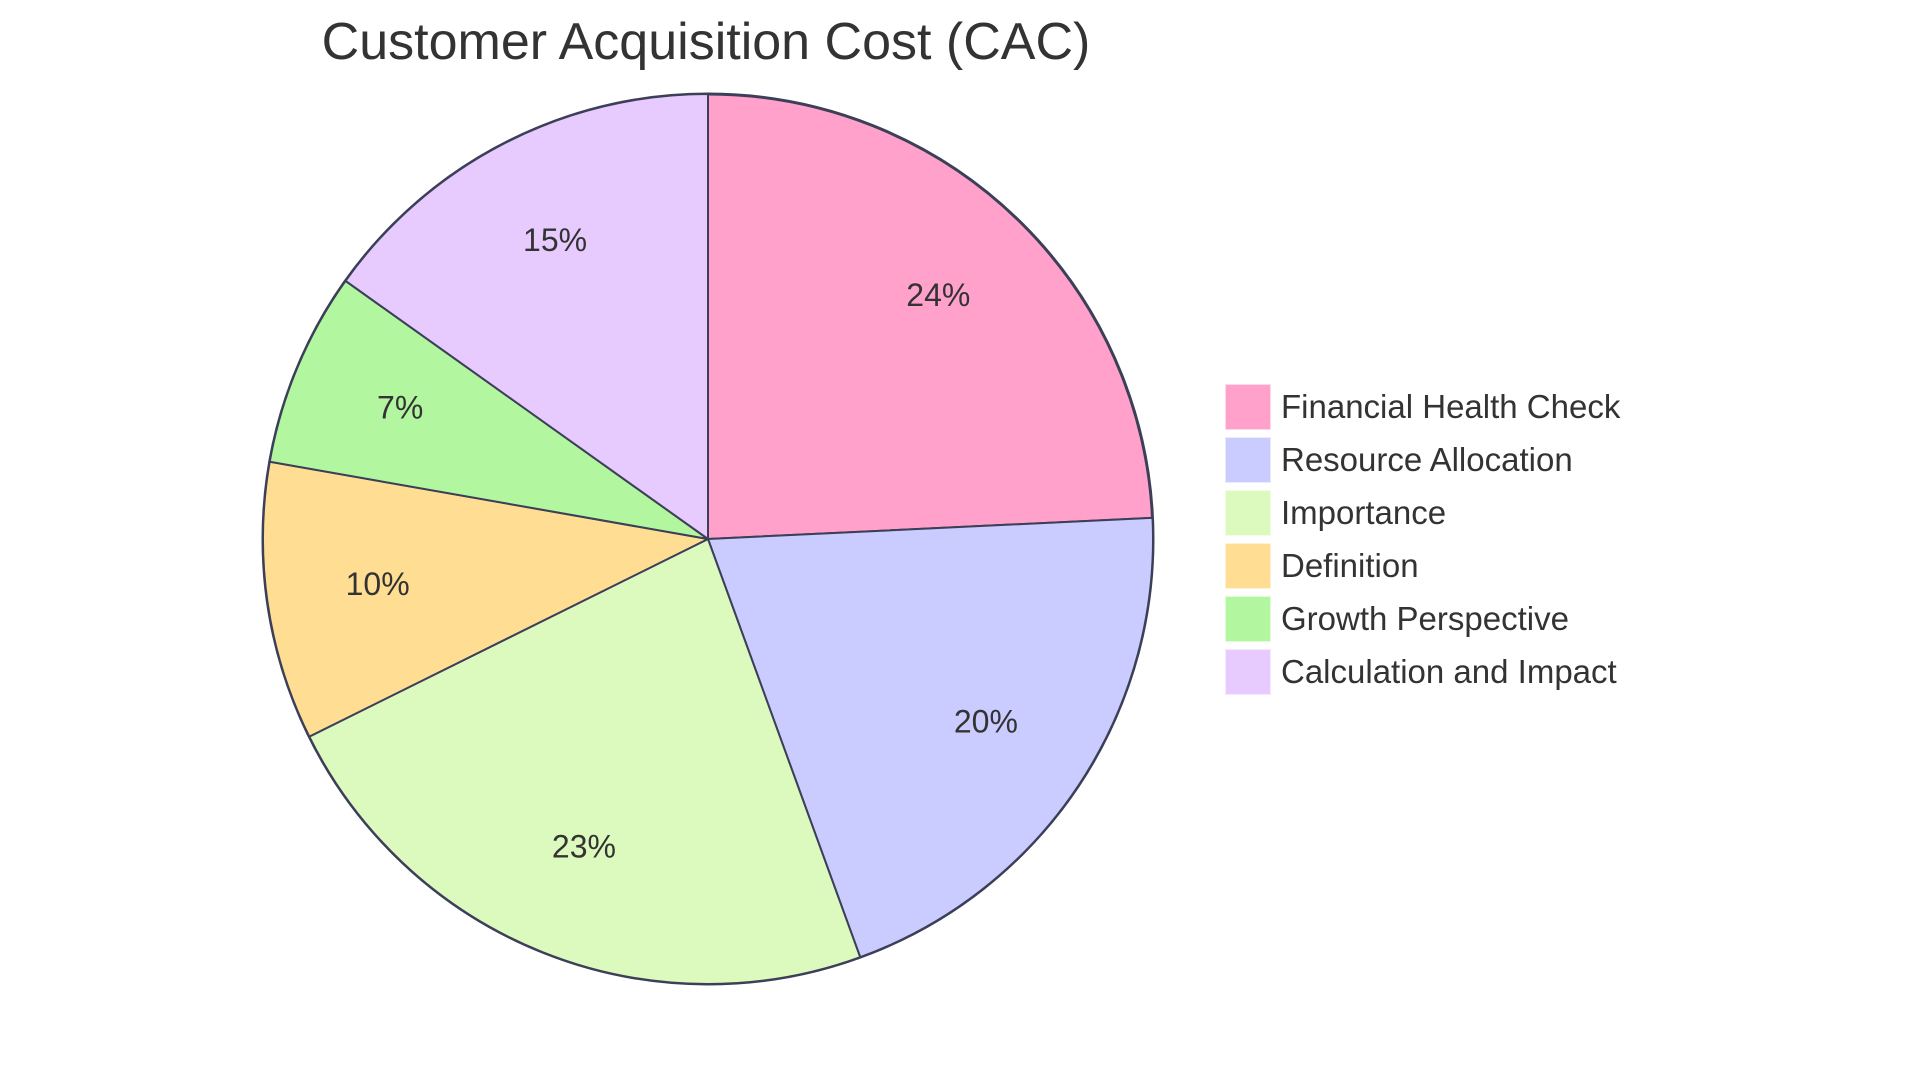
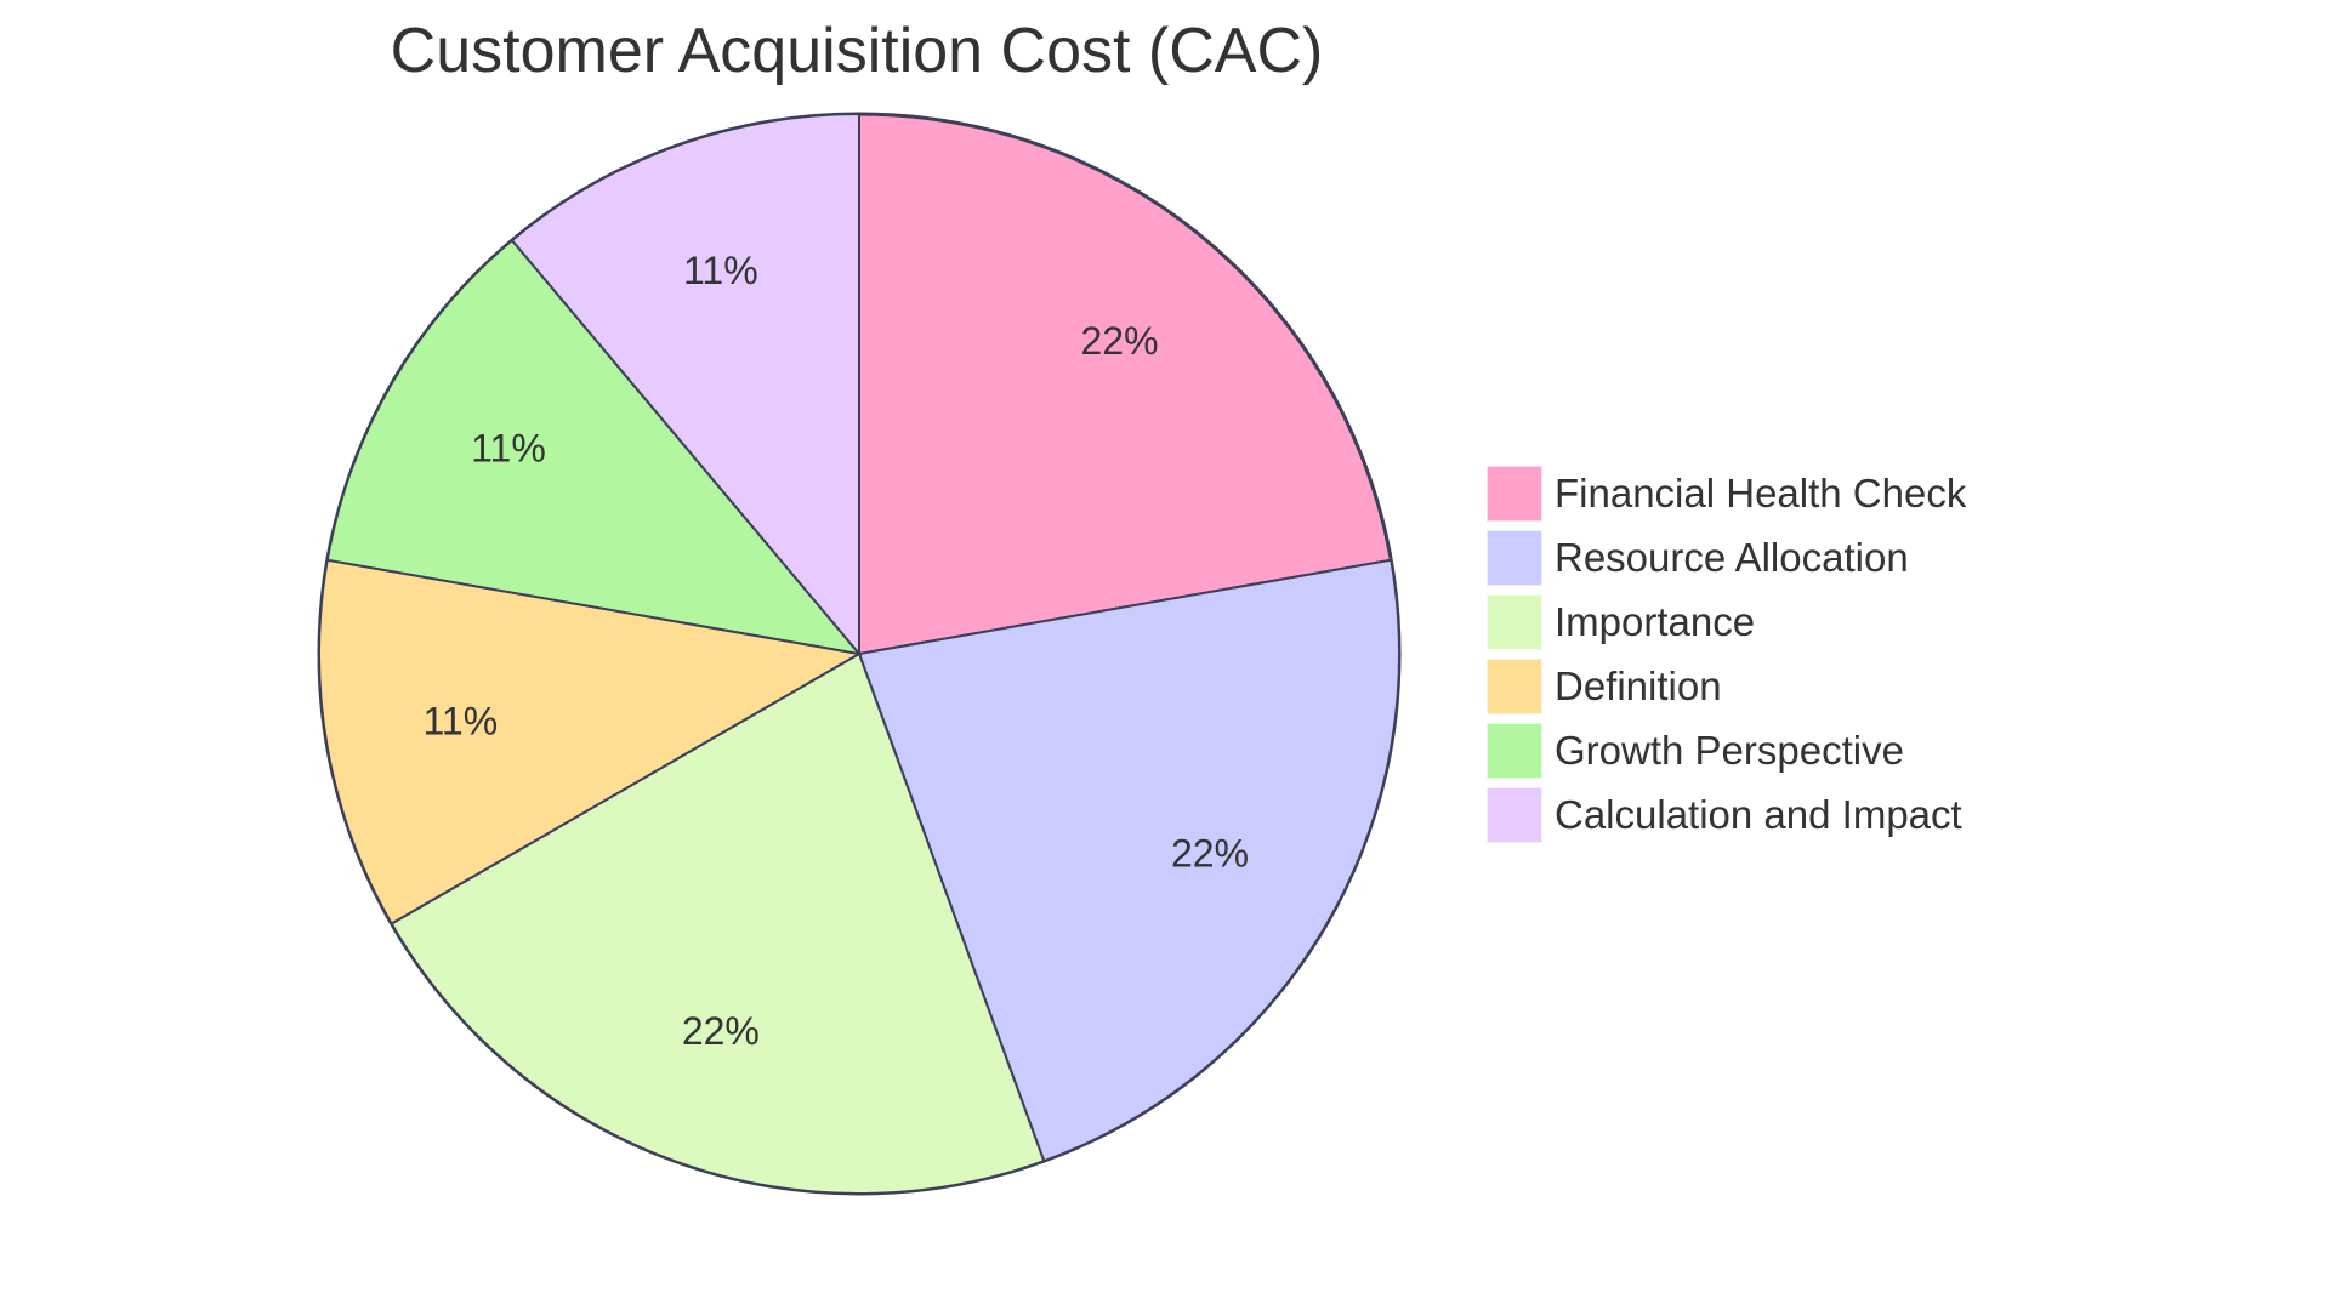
Financial Health Check: 24% -> 22%
Resource Allocation: 20% -> 22%
Importance: 23% -> 22%
Definition: 10% -> 11%
Growth Perspective: 7% -> 11%
Calculation and Impact: 15% -> 11%
